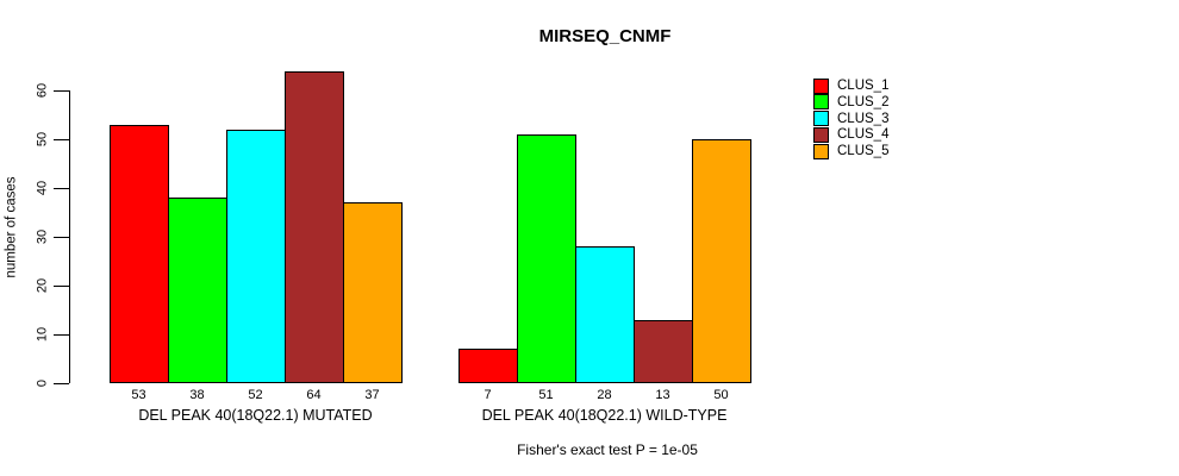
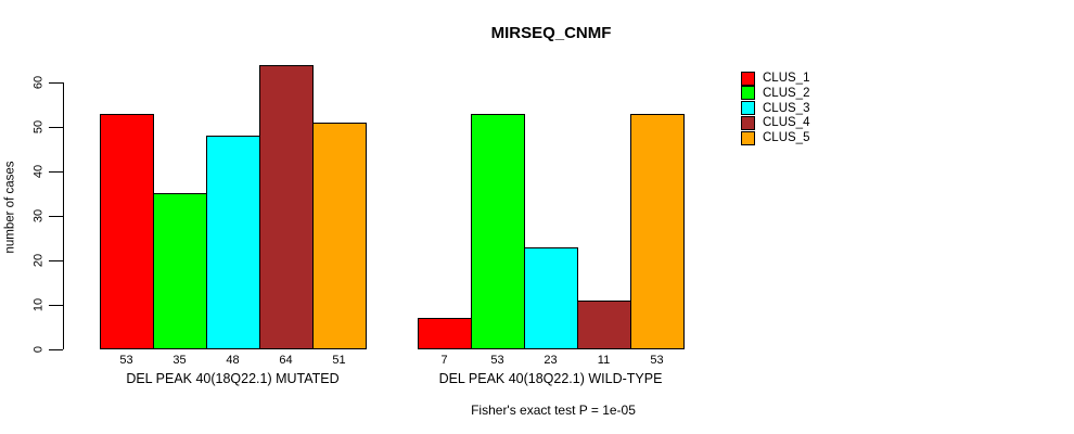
CLUS_2/DEL PEAK 40(18Q22.1) MUTATED: 38 -> 35
CLUS_3/DEL PEAK 40(18Q22.1) MUTATED: 52 -> 48
CLUS_5/DEL PEAK 40(18Q22.1) MUTATED: 37 -> 51
CLUS_2/DEL PEAK 40(18Q22.1) WILD-TYPE: 51 -> 53
CLUS_3/DEL PEAK 40(18Q22.1) WILD-TYPE: 28 -> 23
CLUS_4/DEL PEAK 40(18Q22.1) WILD-TYPE: 13 -> 11
CLUS_5/DEL PEAK 40(18Q22.1) WILD-TYPE: 50 -> 53
